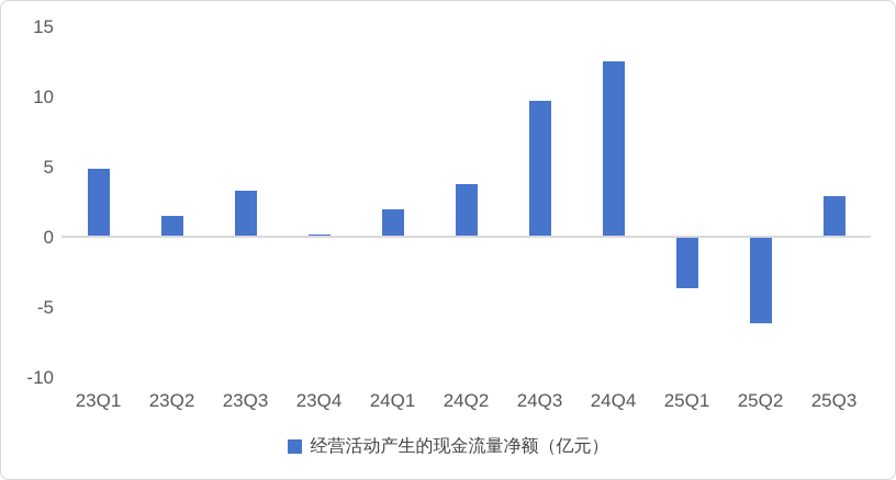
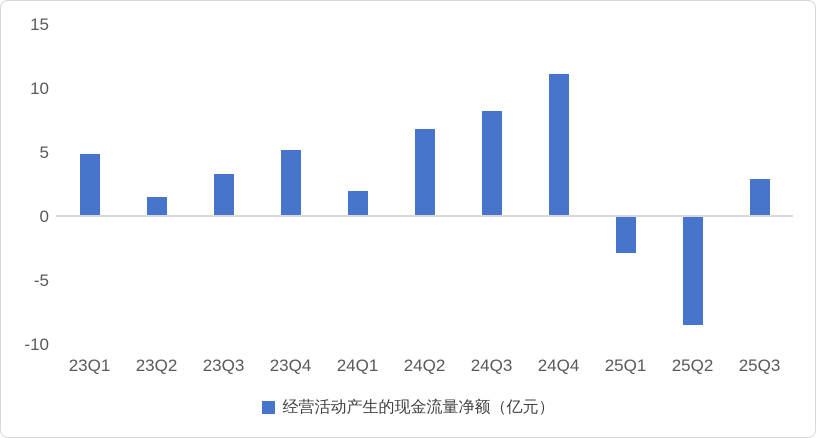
23Q4: 0.1 -> 5.1
24Q2: 3.7 -> 6.7
24Q3: 9.6 -> 8.1
24Q4: 12.4 -> 11.0
25Q1: -3.6 -> -2.8
25Q2: -6.1 -> -8.4
